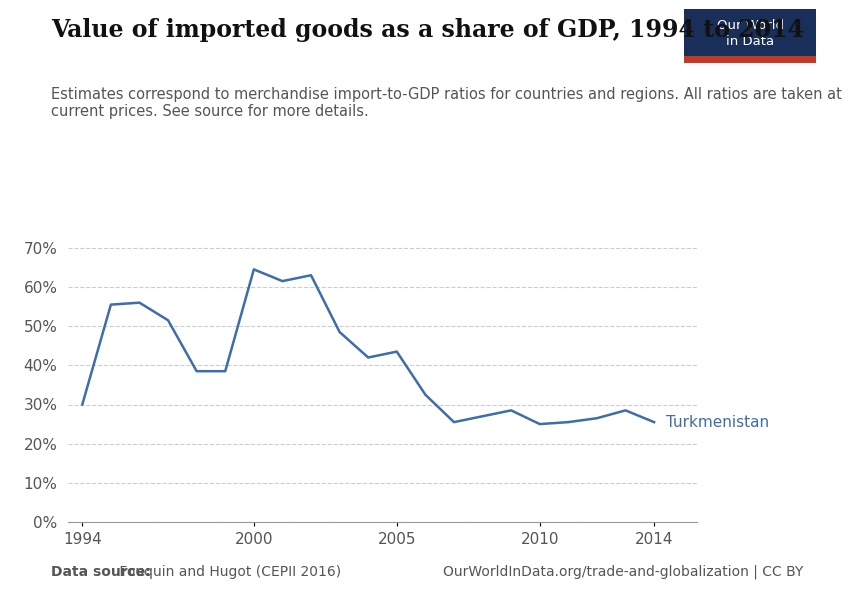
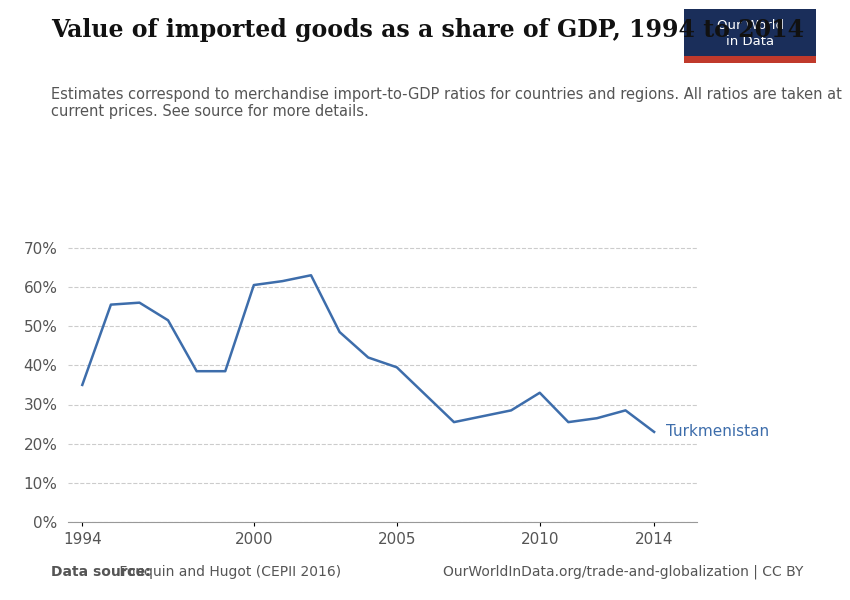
1994: 30.0% -> 35.0%
2000: 64.5% -> 60.5%
2005: 43.5% -> 39.5%
2010: 25.0% -> 33.0%
2014: 25.5% -> 23.0%
